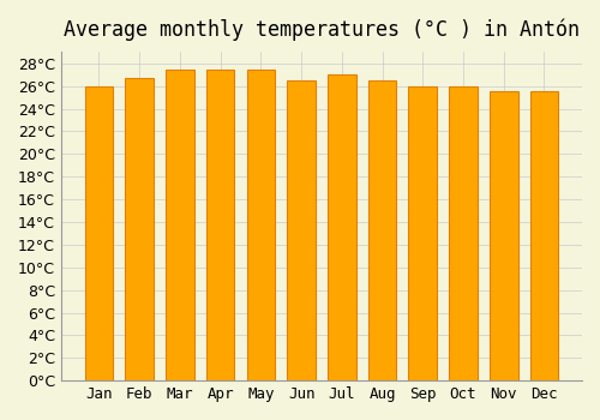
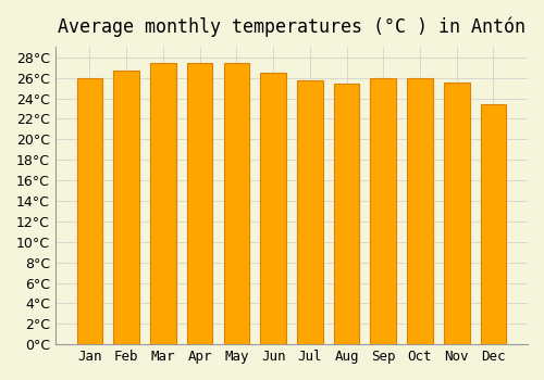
Jul: 27.0°C -> 25.8°C
Aug: 26.5°C -> 25.4°C
Dec: 25.5°C -> 23.4°C
